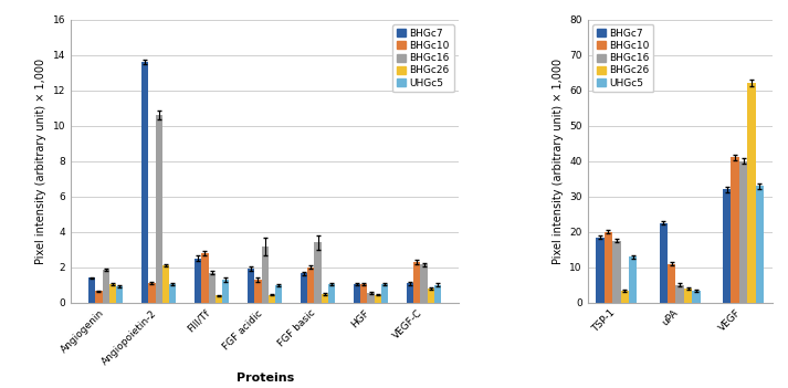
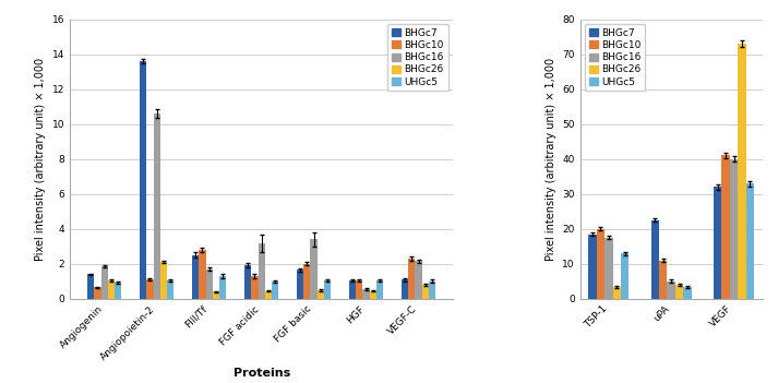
BHGc26/VEGF: 62.0 -> 73.0
